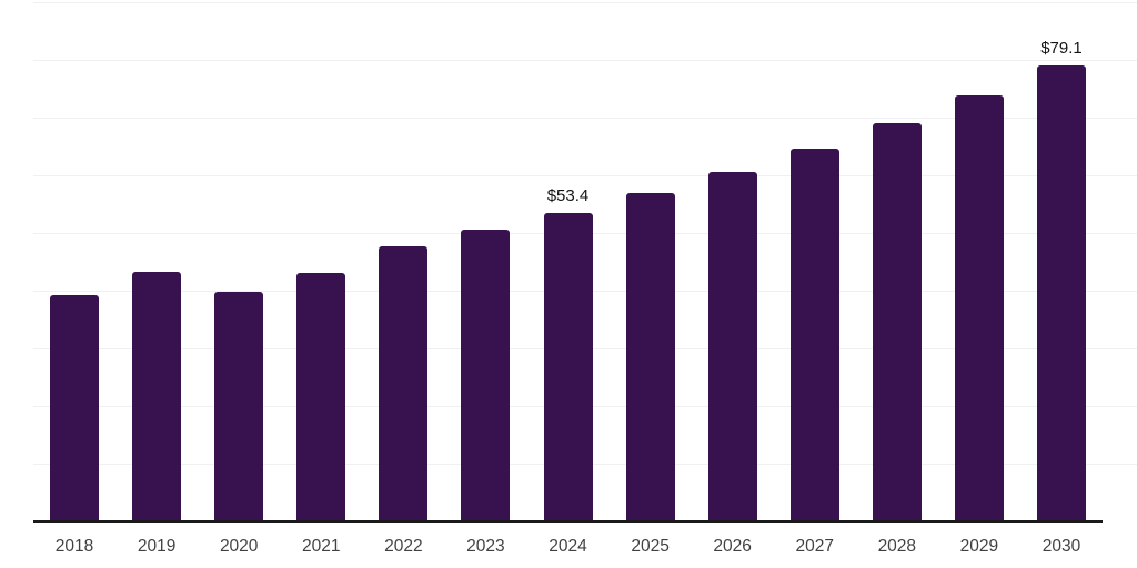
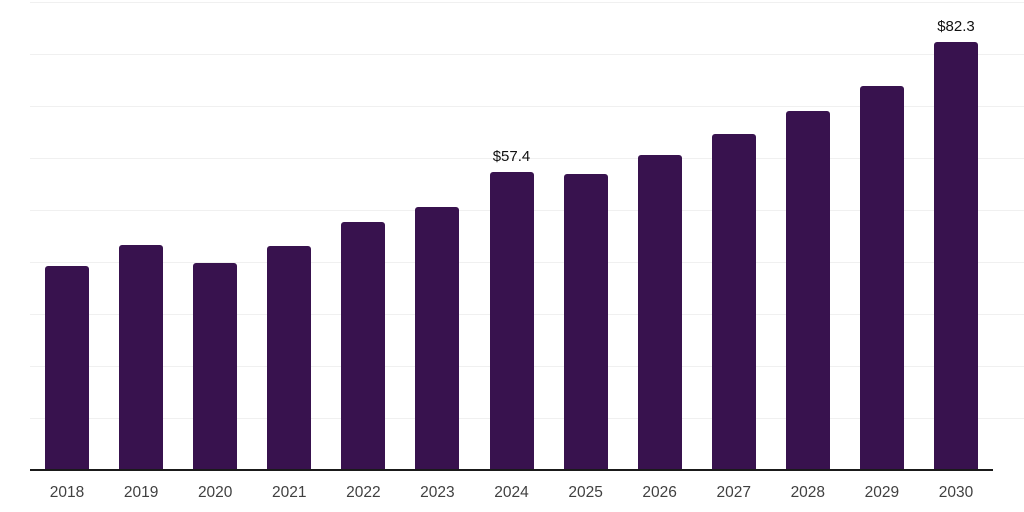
2024: $53.4 -> $57.4
2030: $79.1 -> $82.3
